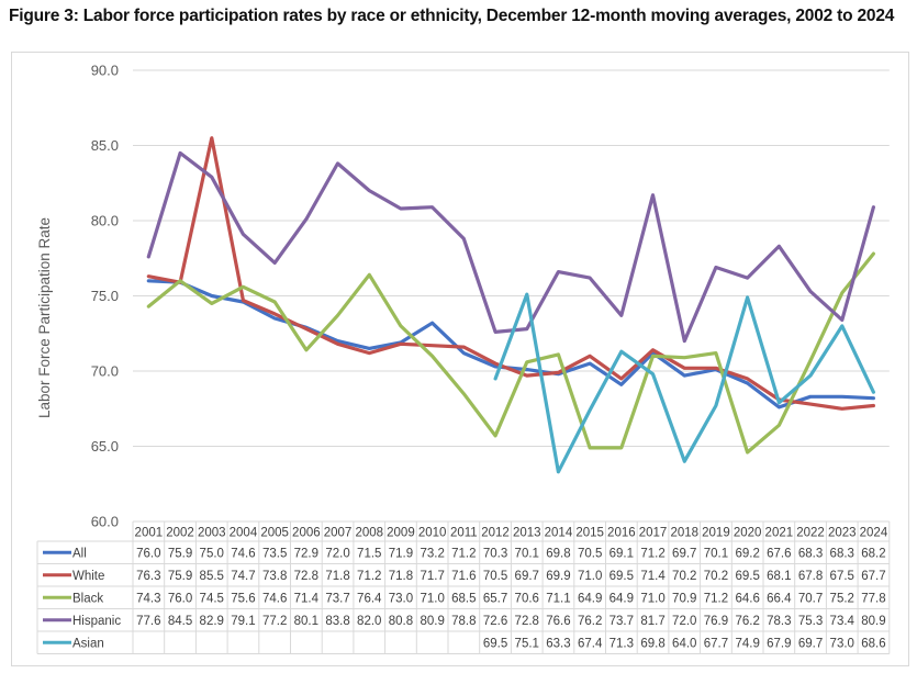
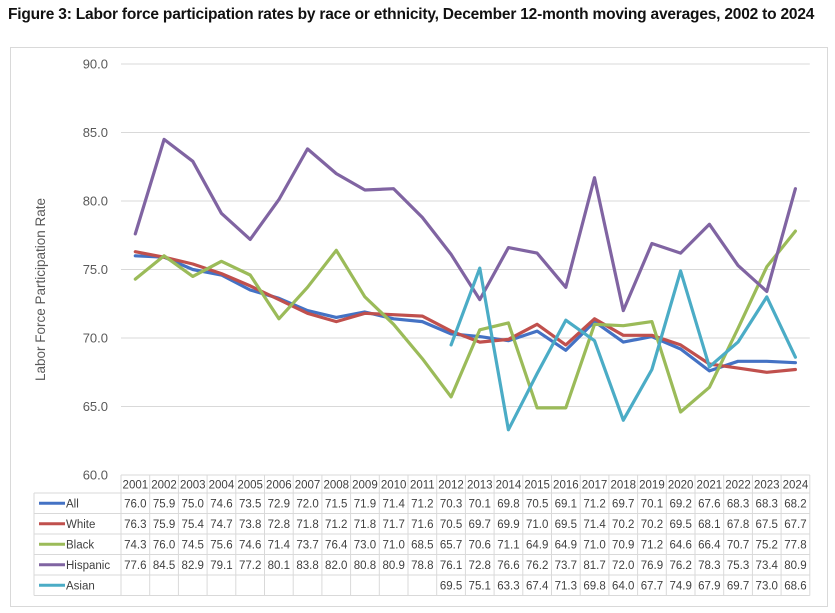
White/2003: 85.5 -> 75.4
All/2010: 73.2 -> 71.4
Hispanic/2012: 72.6 -> 76.1
